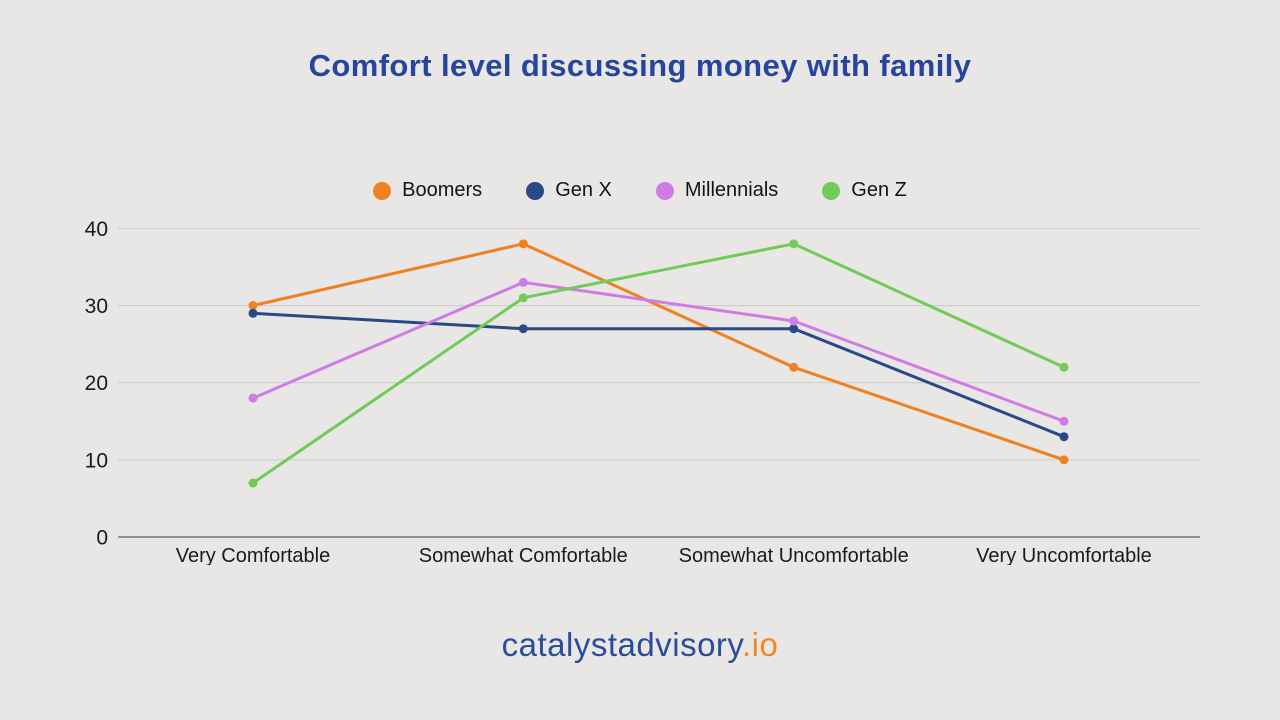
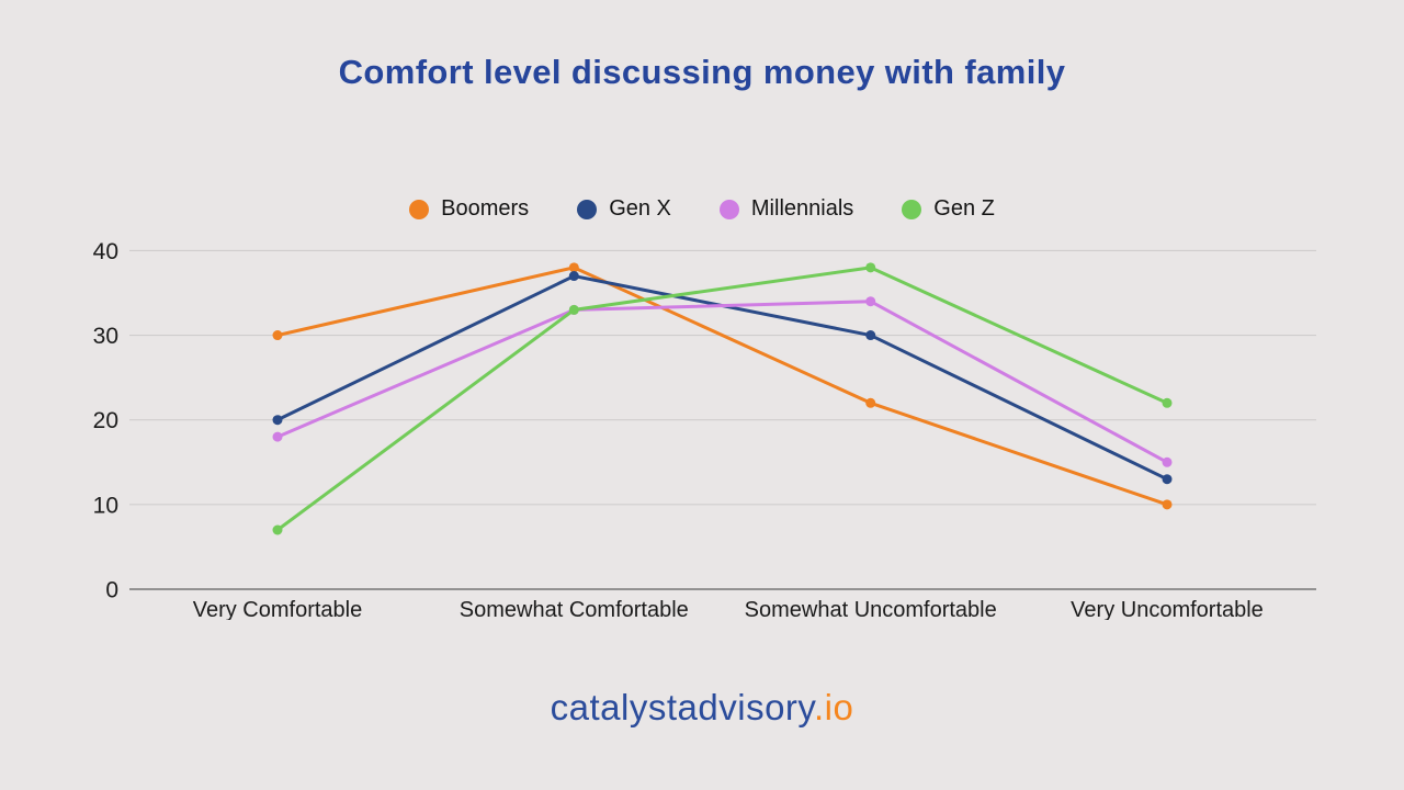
Gen X/Very Comfortable: 29 -> 20
Gen X/Somewhat Comfortable: 27 -> 37
Gen Z/Somewhat Comfortable: 31 -> 33
Gen X/Somewhat Uncomfortable: 27 -> 30
Millennials/Somewhat Uncomfortable: 28 -> 34
